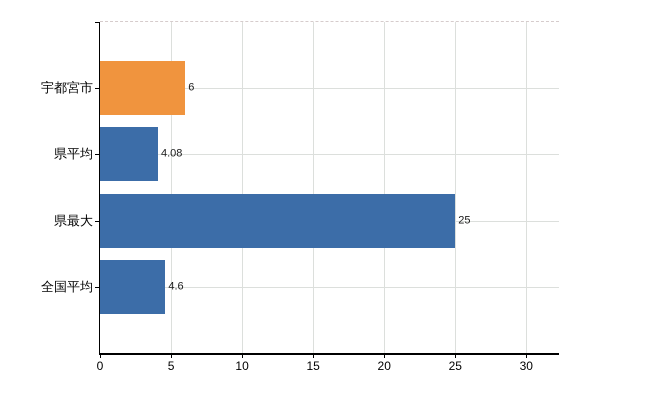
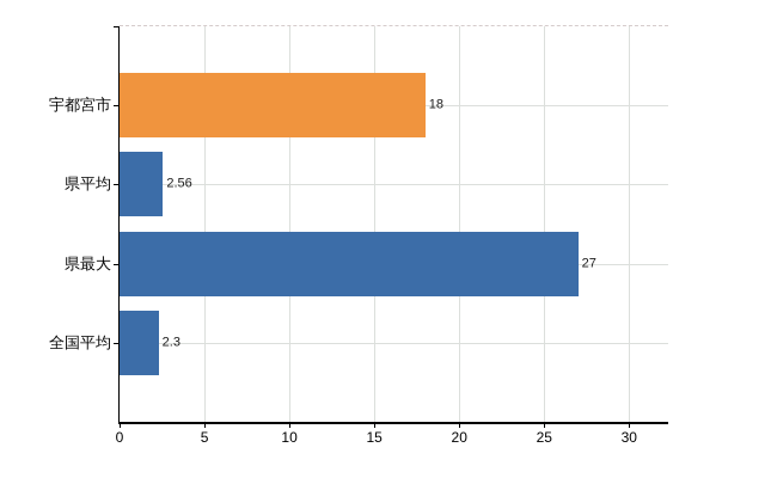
宇都宮市: 6 -> 18
県平均: 4.08 -> 2.56
県最大: 25 -> 27
全国平均: 4.6 -> 2.3
